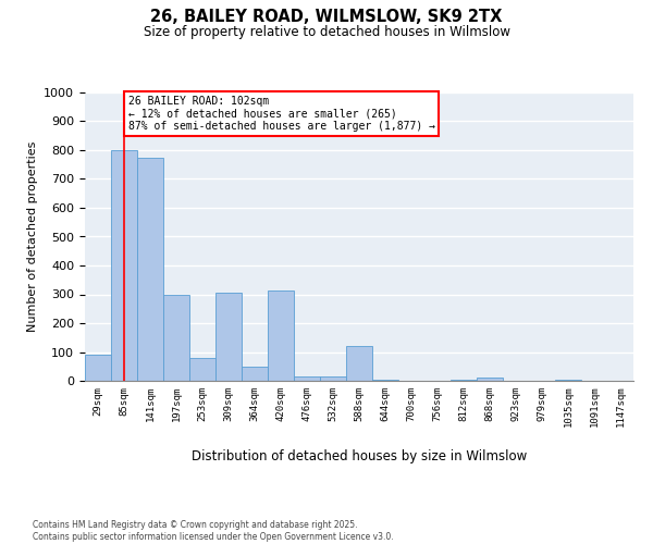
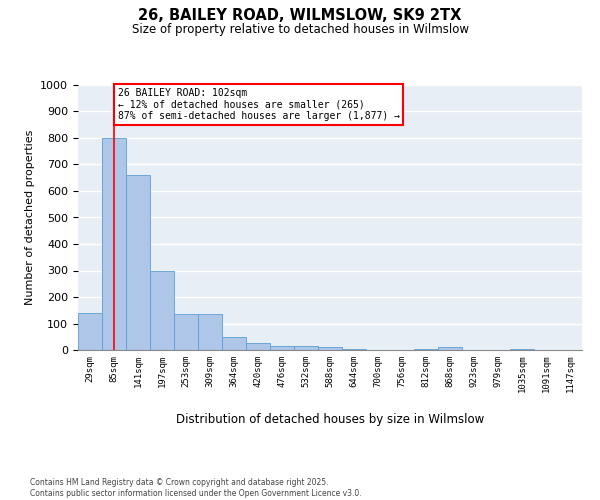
29sqm: 90 -> 140
141sqm: 775 -> 660
253sqm: 80 -> 135
309sqm: 305 -> 135
420sqm: 315 -> 25
588sqm: 120 -> 10
